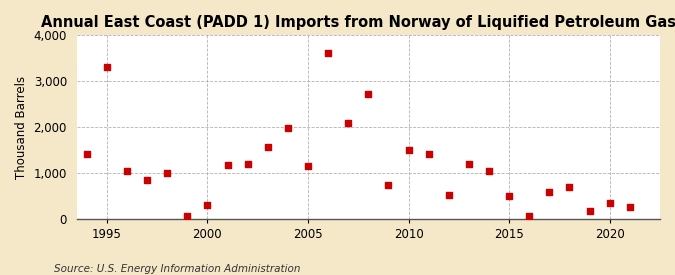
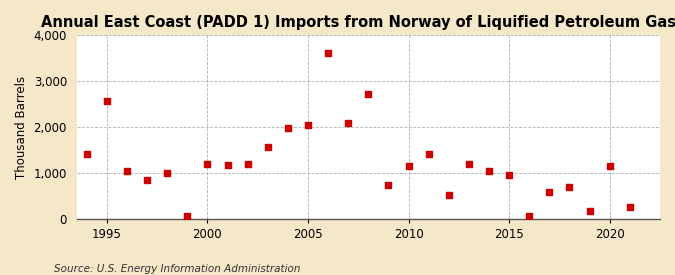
1995: 3,300 -> 2,560
2000: 300 -> 1,200
2005: 1,150 -> 2,050
2010: 1,500 -> 1,160
2015: 500 -> 960
2020: 350 -> 1,140
